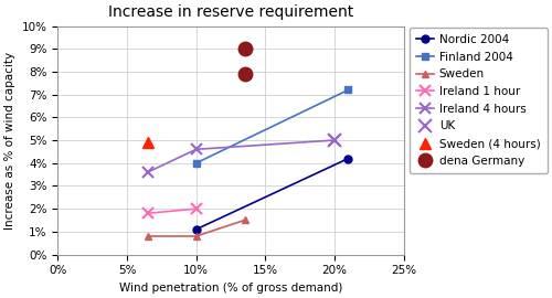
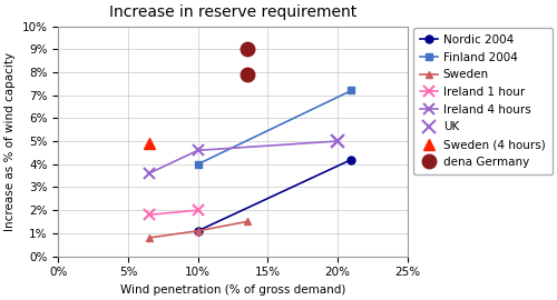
Sweden/10%: 0.8% -> 1.1%
